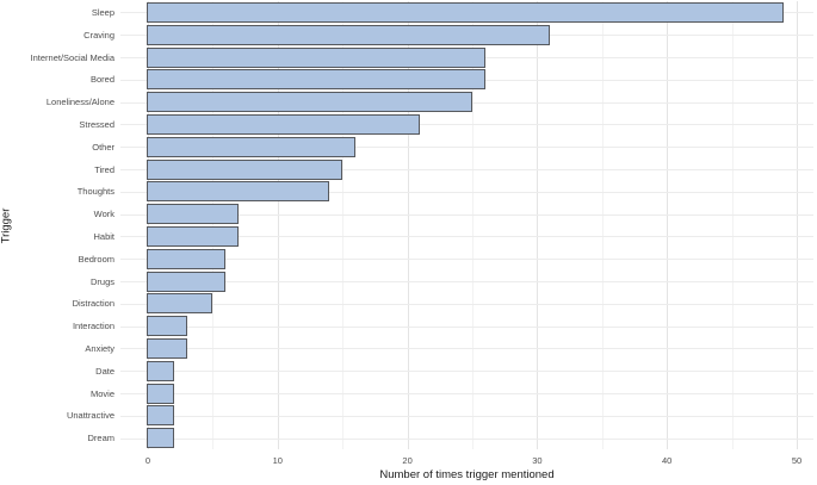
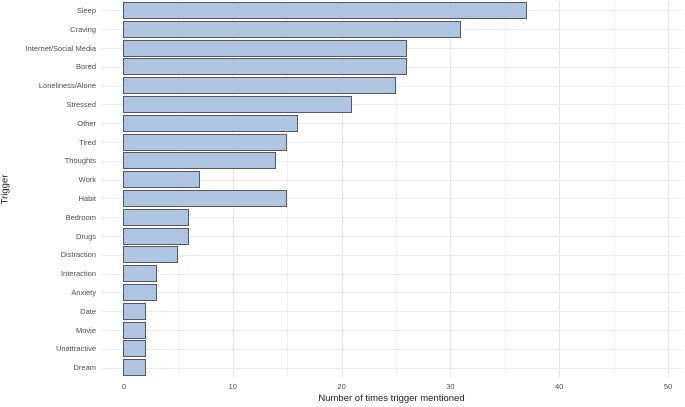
Sleep: 49 -> 37
Habit: 7 -> 15
